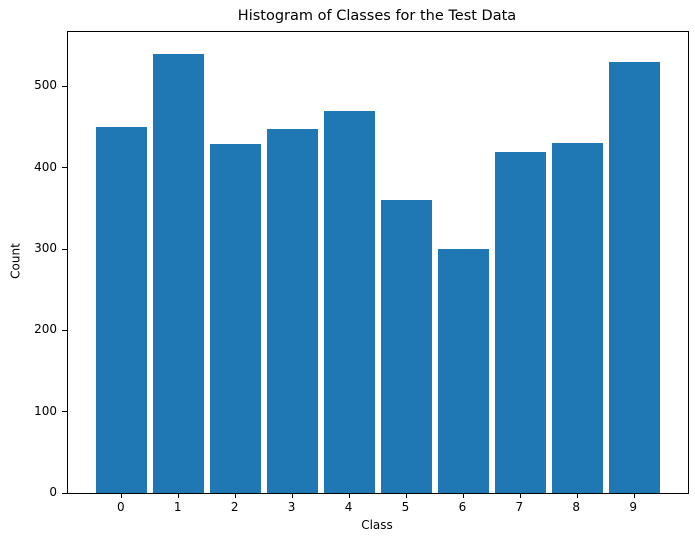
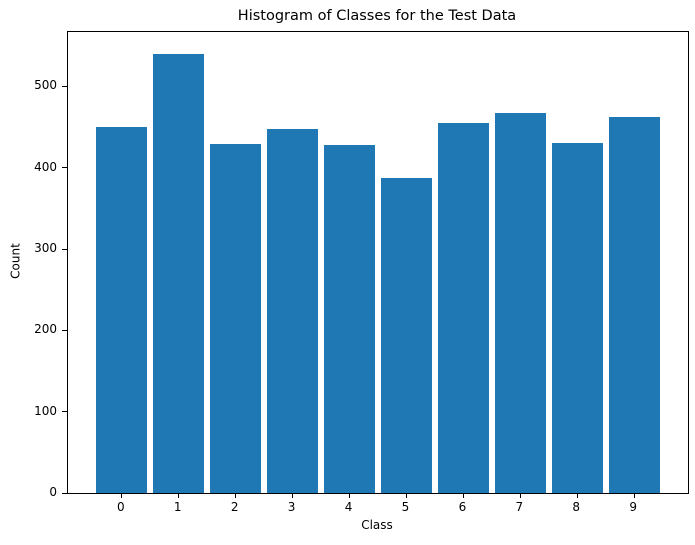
4: 470 -> 430
5: 360 -> 390
6: 300 -> 460
7: 420 -> 470
9: 530 -> 460
